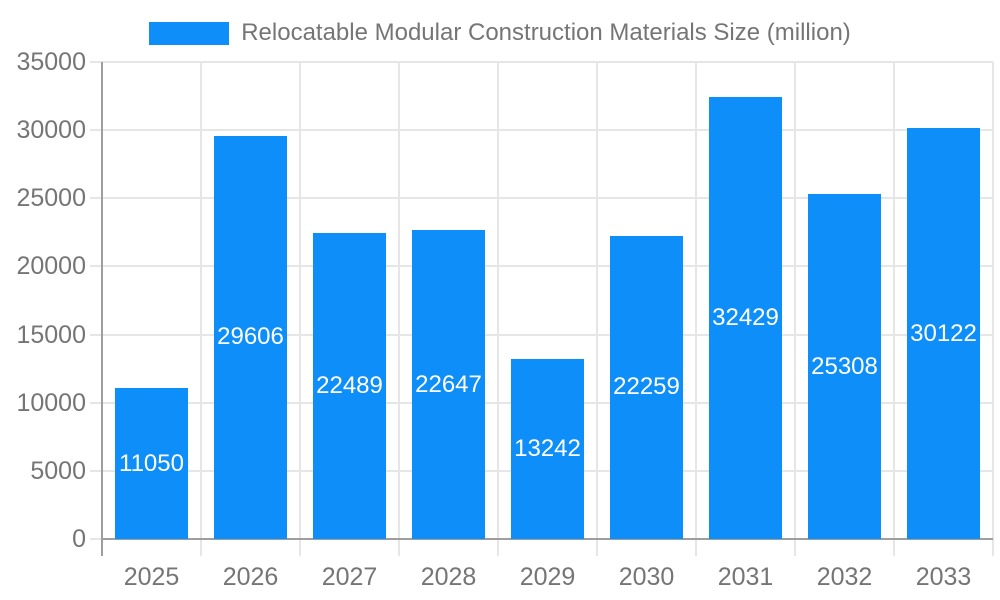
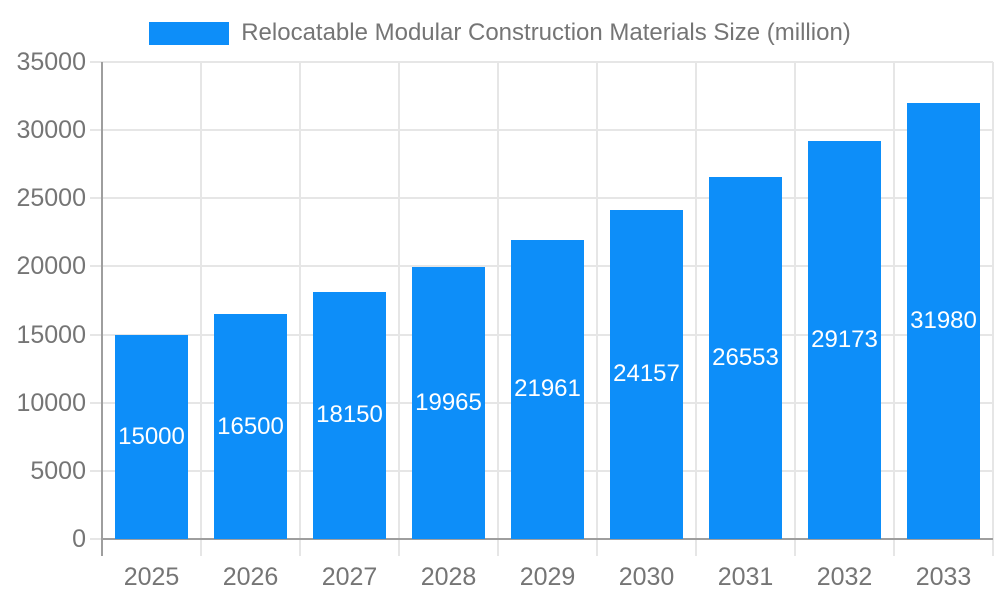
2025: 11050 -> 15000
2026: 29606 -> 16500
2027: 22489 -> 18150
2028: 22647 -> 19965
2029: 13242 -> 21961
2030: 22259 -> 24157
2031: 32429 -> 26553
2032: 25308 -> 29173
2033: 30122 -> 31980
